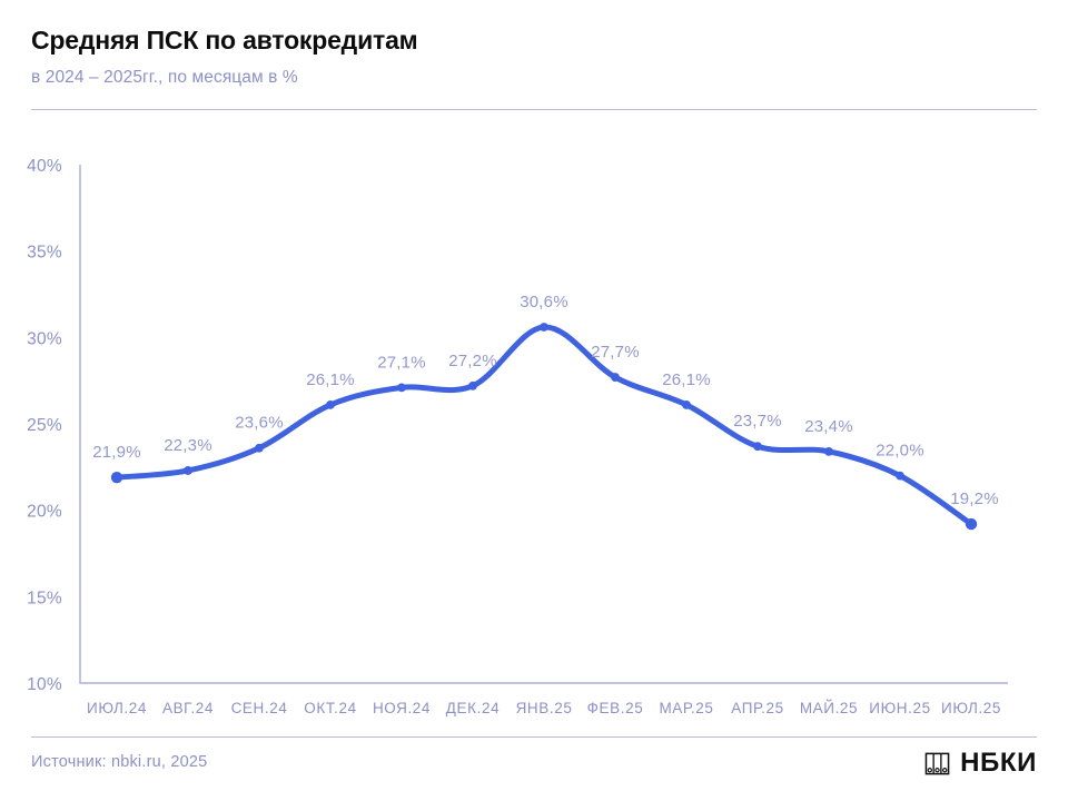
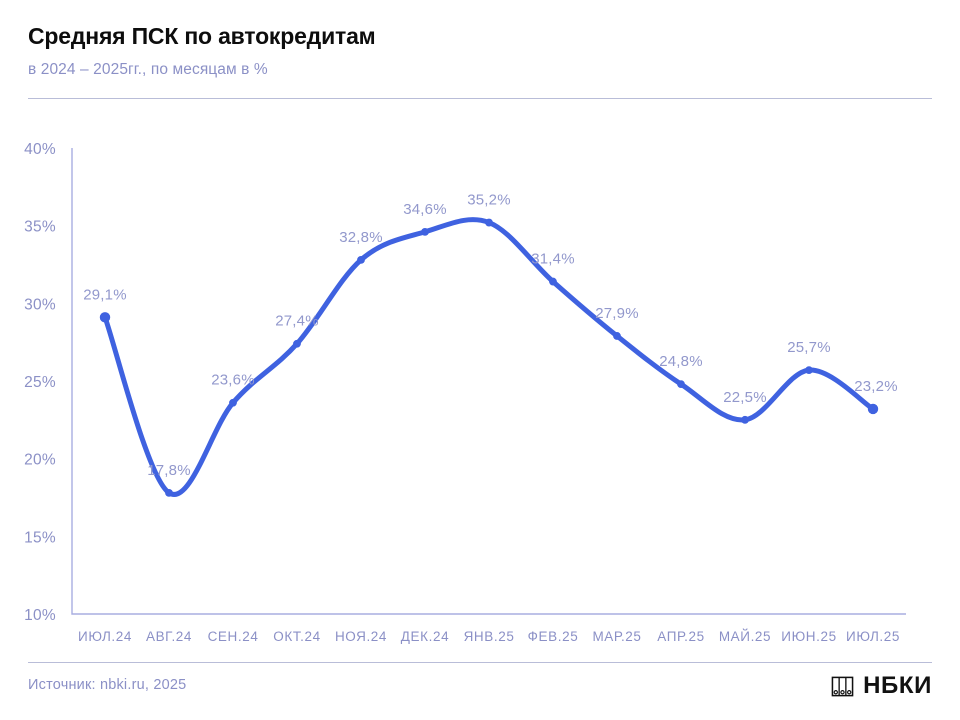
ИЮЛ.24: 21,9% -> 29,1%
АВГ.24: 22,3% -> 17,8%
ОКТ.24: 26,1% -> 27,4%
НОЯ.24: 27,1% -> 32,8%
ДЕК.24: 27,2% -> 34,6%
ЯНВ.25: 30,6% -> 35,2%
ФЕВ.25: 27,7% -> 31,4%
МАР.25: 26,1% -> 27,9%
АПР.25: 23,7% -> 24,8%
МАЙ.25: 23,4% -> 22,5%
ИЮН.25: 22,0% -> 25,7%
ИЮЛ.25: 19,2% -> 23,2%
